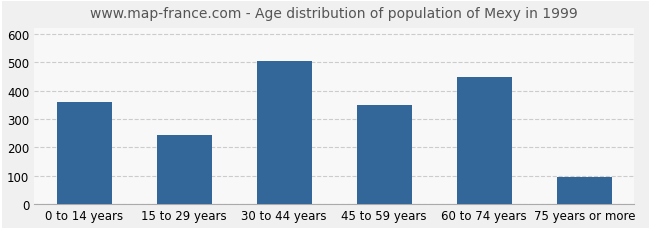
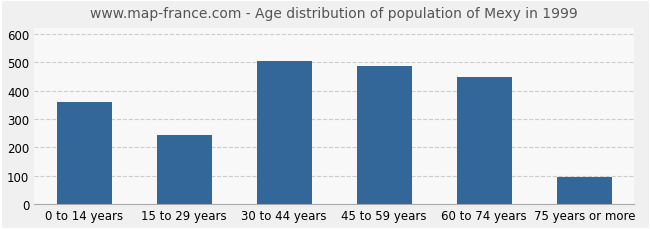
45 to 59 years: 350 -> 485
